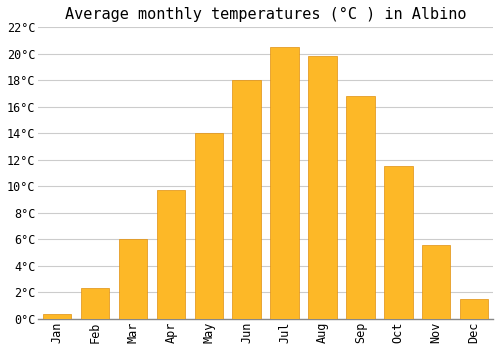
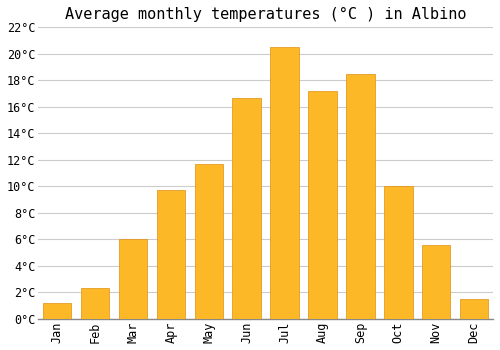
Jan: 0.4°C -> 1.2°C
May: 14.0°C -> 11.7°C
Jun: 18.0°C -> 16.7°C
Aug: 19.8°C -> 17.2°C
Sep: 16.8°C -> 18.5°C
Oct: 11.5°C -> 10.0°C
